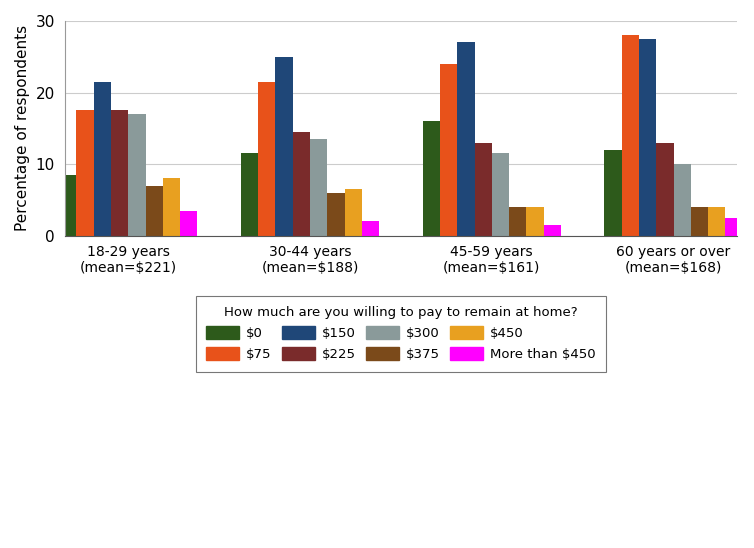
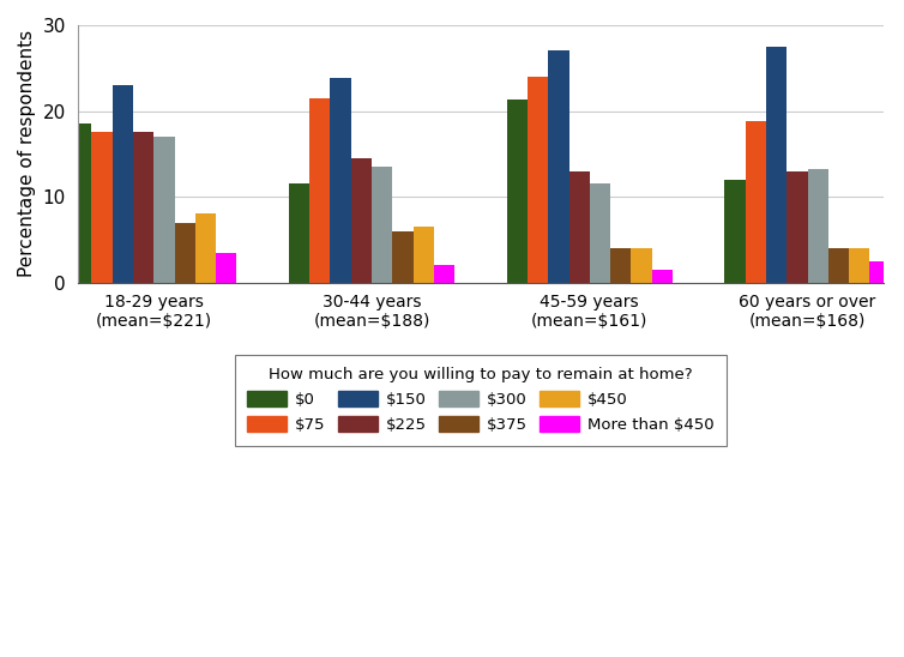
$0/18-29 years (mean=$221): 8.5 -> 18.6
$150/18-29 years (mean=$221): 21.5 -> 23.0
$150/30-44 years (mean=$188): 25.0 -> 23.8
$0/45-59 years (mean=$161): 16.0 -> 21.4
$75/60 years or over (mean=$168): 28.0 -> 18.8
$300/60 years or over (mean=$168): 10.0 -> 13.2
